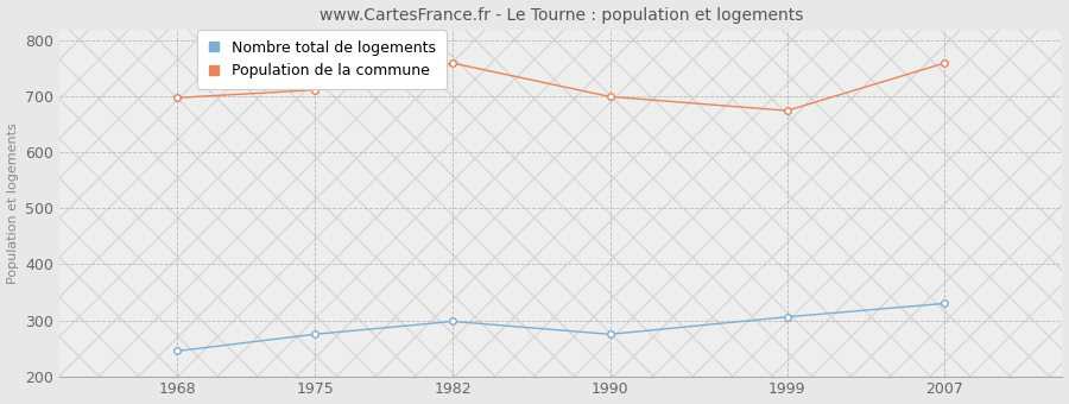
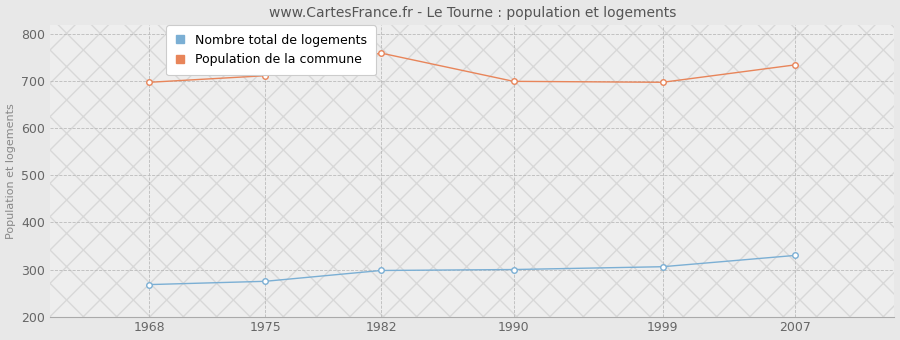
Nombre total de logements/1968: 245 -> 268
Nombre total de logements/1990: 275 -> 300
Population de la commune/1999: 675 -> 698
Population de la commune/2007: 760 -> 735
